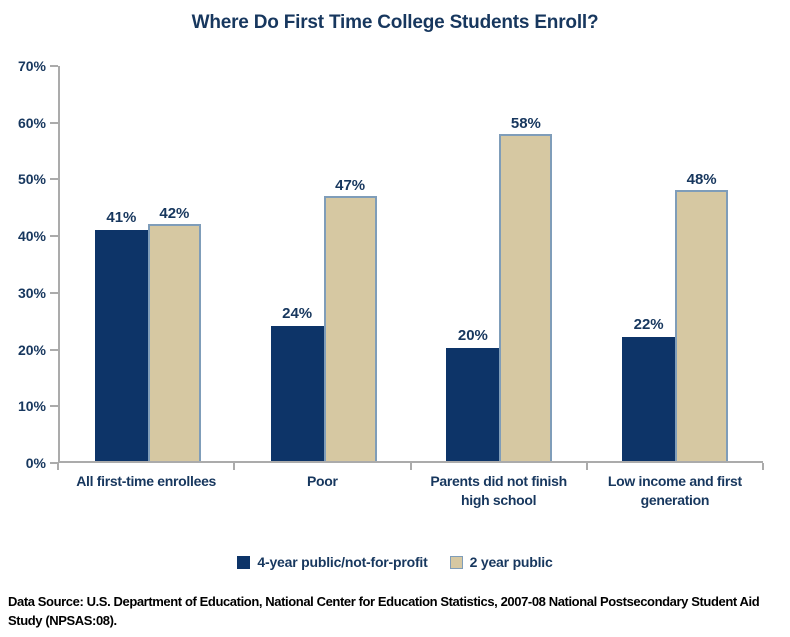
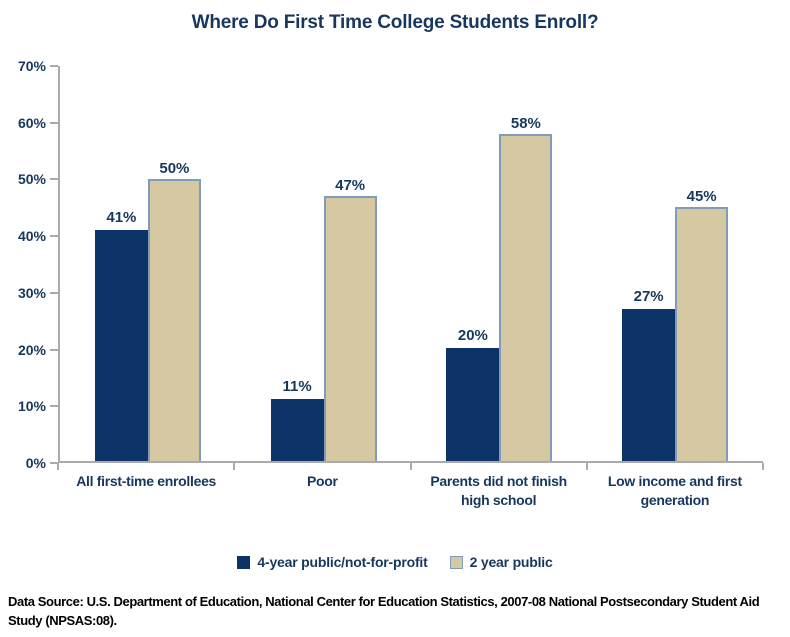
2 year public/All first-time enrollees: 42% -> 50%
4-year public/not-for-profit/Poor: 24% -> 11%
4-year public/not-for-profit/Low income and first generation: 22% -> 27%
2 year public/Low income and first generation: 48% -> 45%
